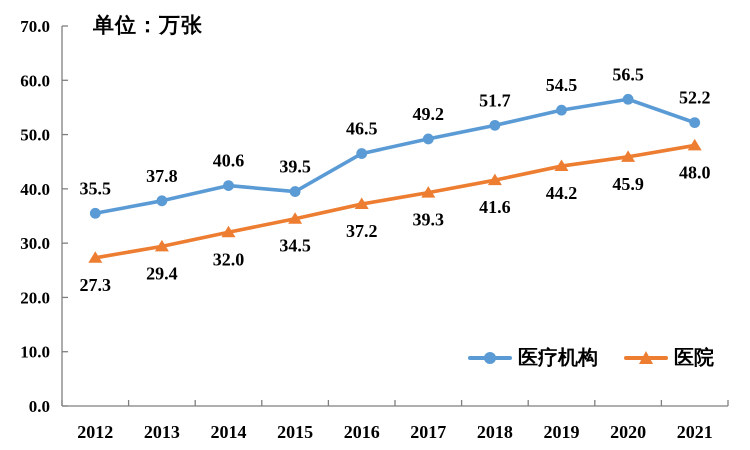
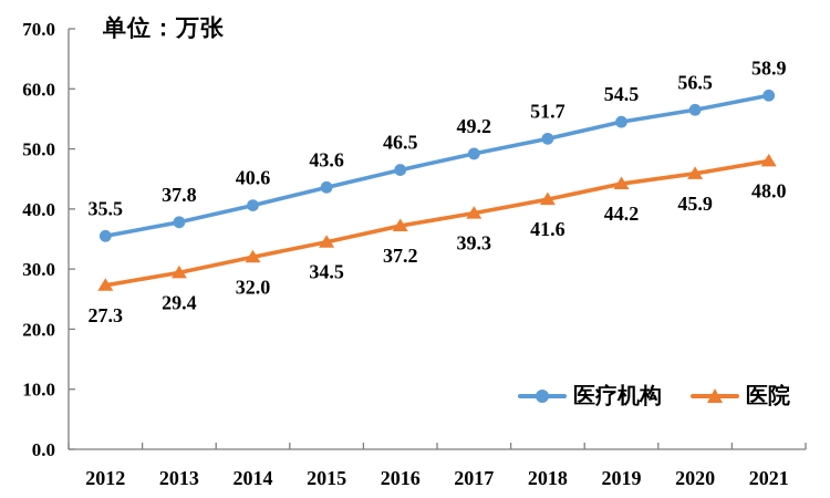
医疗机构/2015: 39.5 -> 43.6
医疗机构/2021: 52.2 -> 58.9
